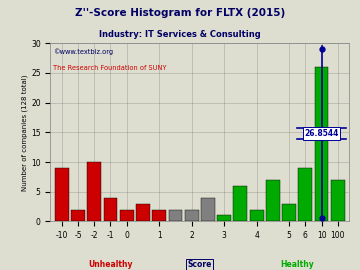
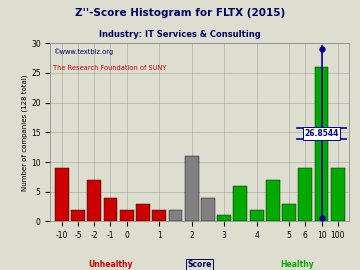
-2: 10 -> 7
2: 2 -> 11
100: 7 -> 9
